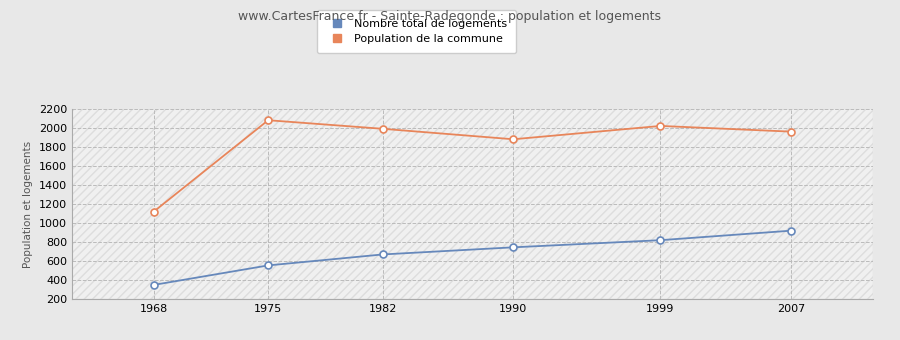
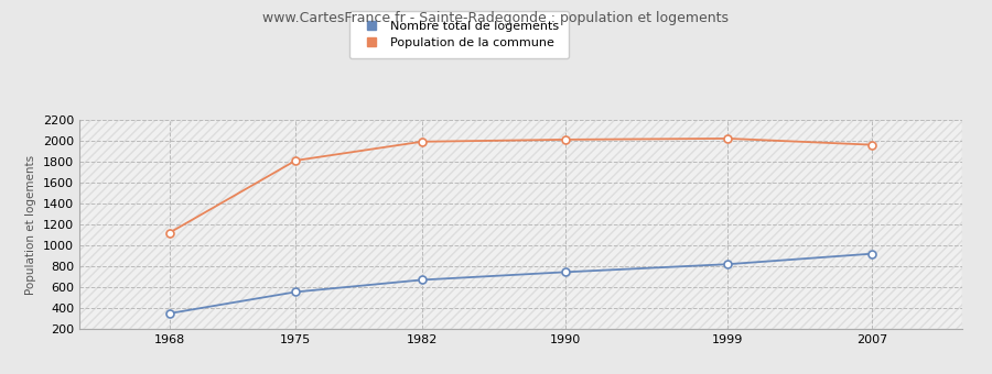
Population de la commune/1975: 2080 -> 1810
Population de la commune/1990: 1880 -> 2010
